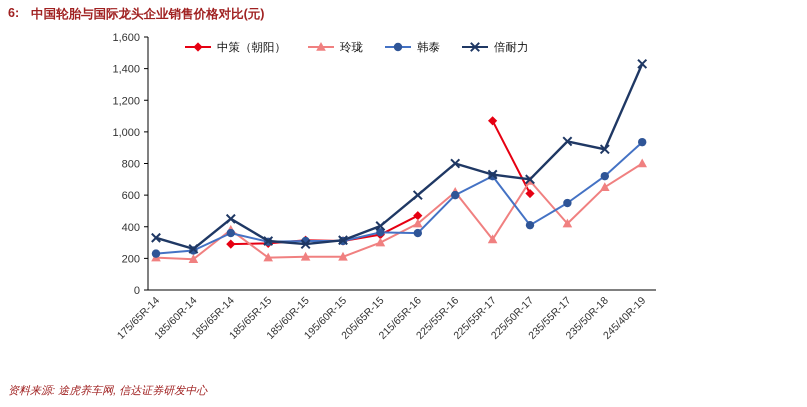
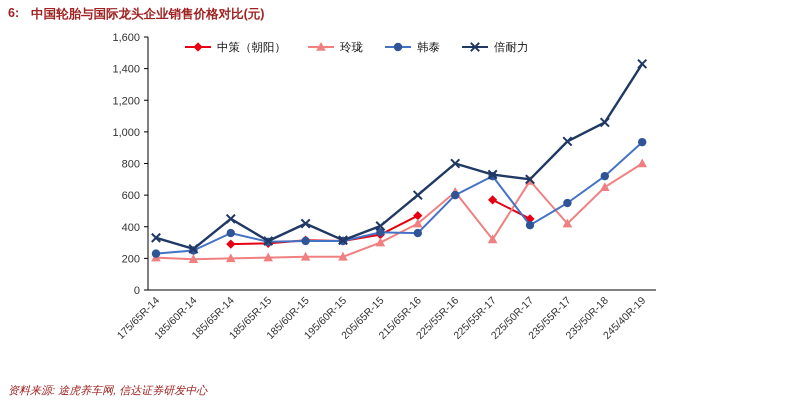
玲珑/185/65R-14: 380 -> 200
倍耐力/185/60R-15: 290 -> 420
中策（朝阳）/225/55R-17: 1070 -> 570
中策（朝阳）/225/50R-17: 610 -> 450
倍耐力/235/50R-18: 890 -> 1060
